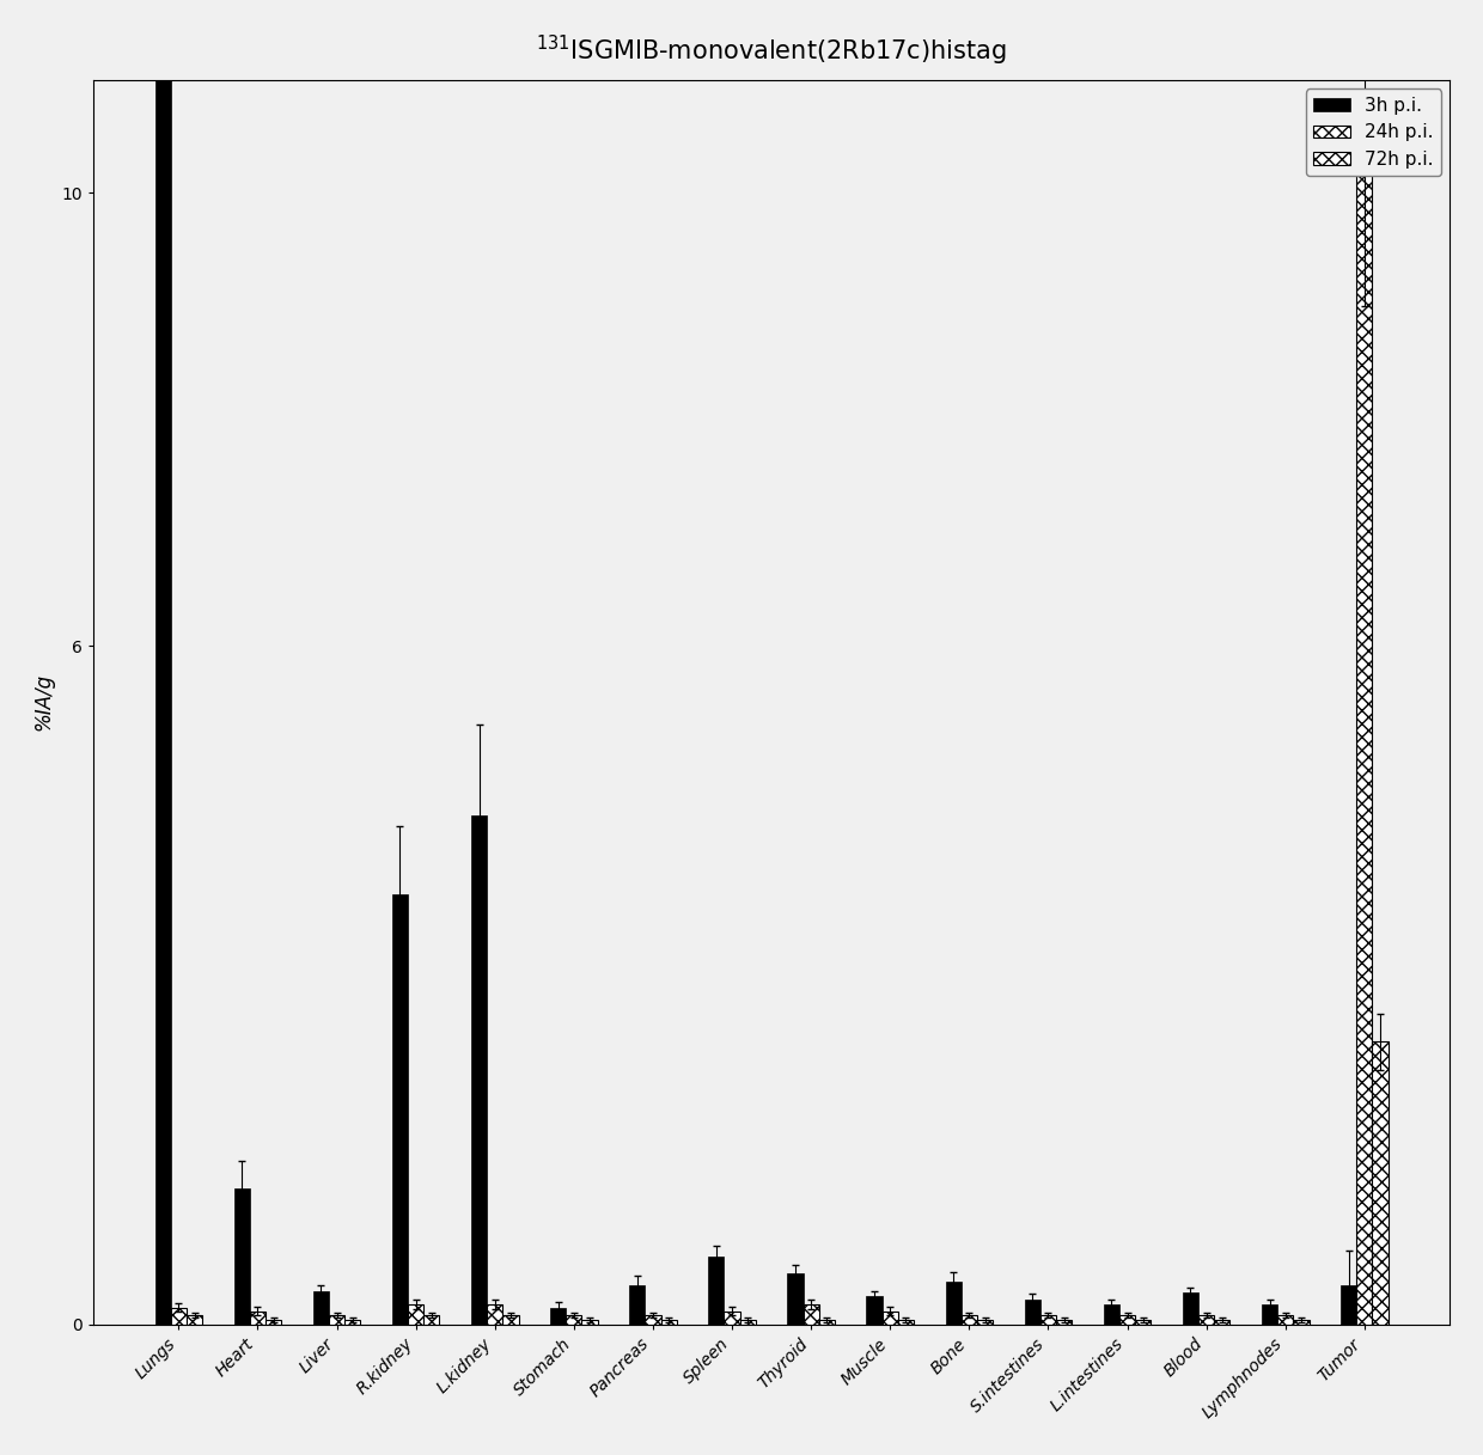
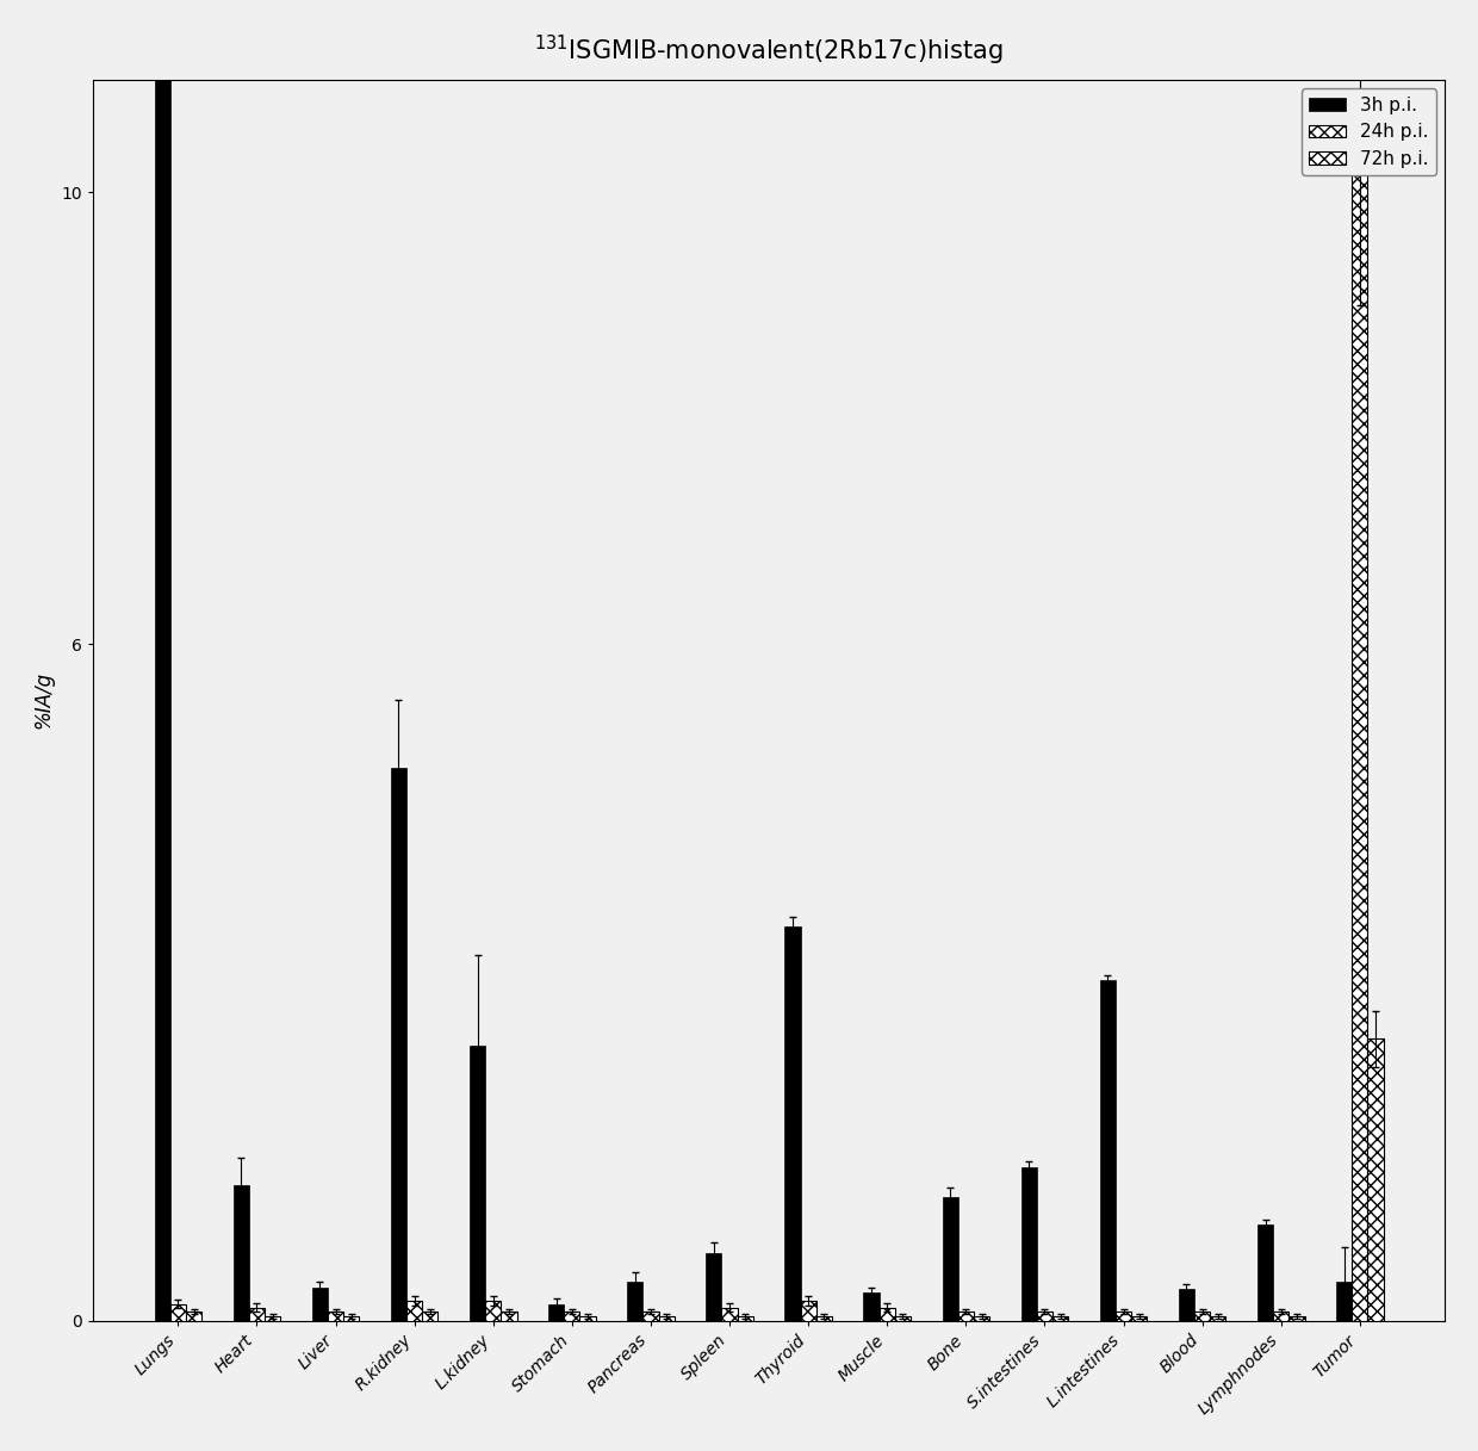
3h p.i./R.kidney: 3.80 -> 4.90
3h p.i./L.kidney: 4.50 -> 2.44
3h p.i./Thyroid: 0.45 -> 3.50
3h p.i./Bone: 0.38 -> 1.10
3h p.i./S.intestines: 0.22 -> 1.36
3h p.i./L.intestines: 0.18 -> 3.02
3h p.i./Lymphnodes: 0.18 -> 0.86
